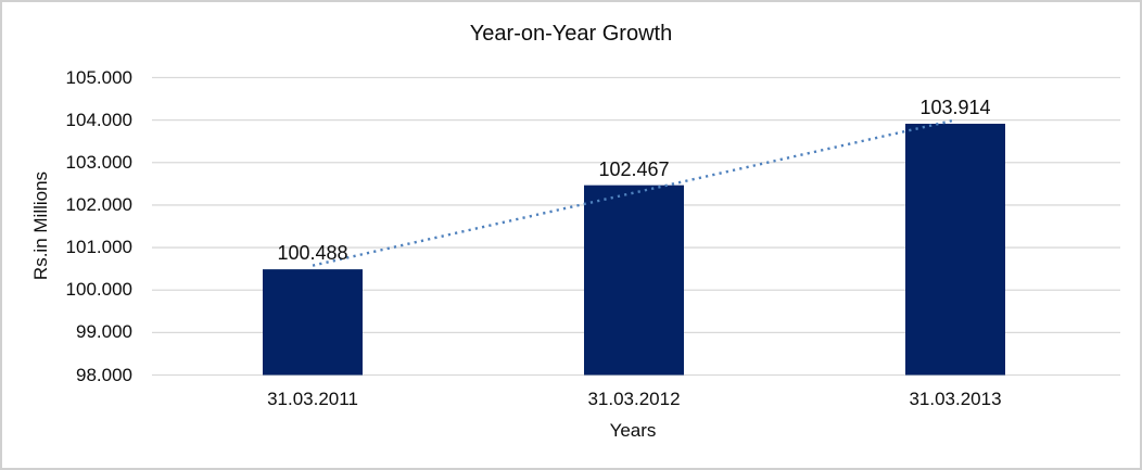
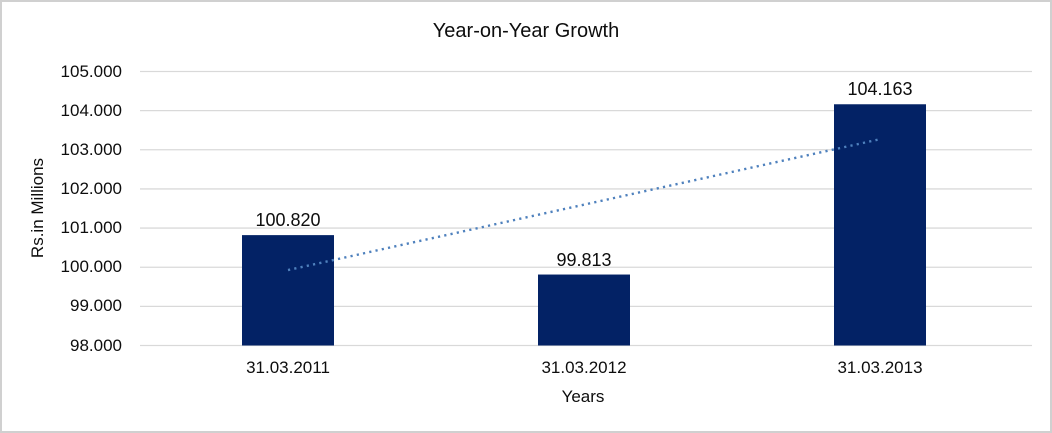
31.03.2011: 100.488 -> 100.820
31.03.2012: 102.467 -> 99.813
31.03.2013: 103.914 -> 104.163
